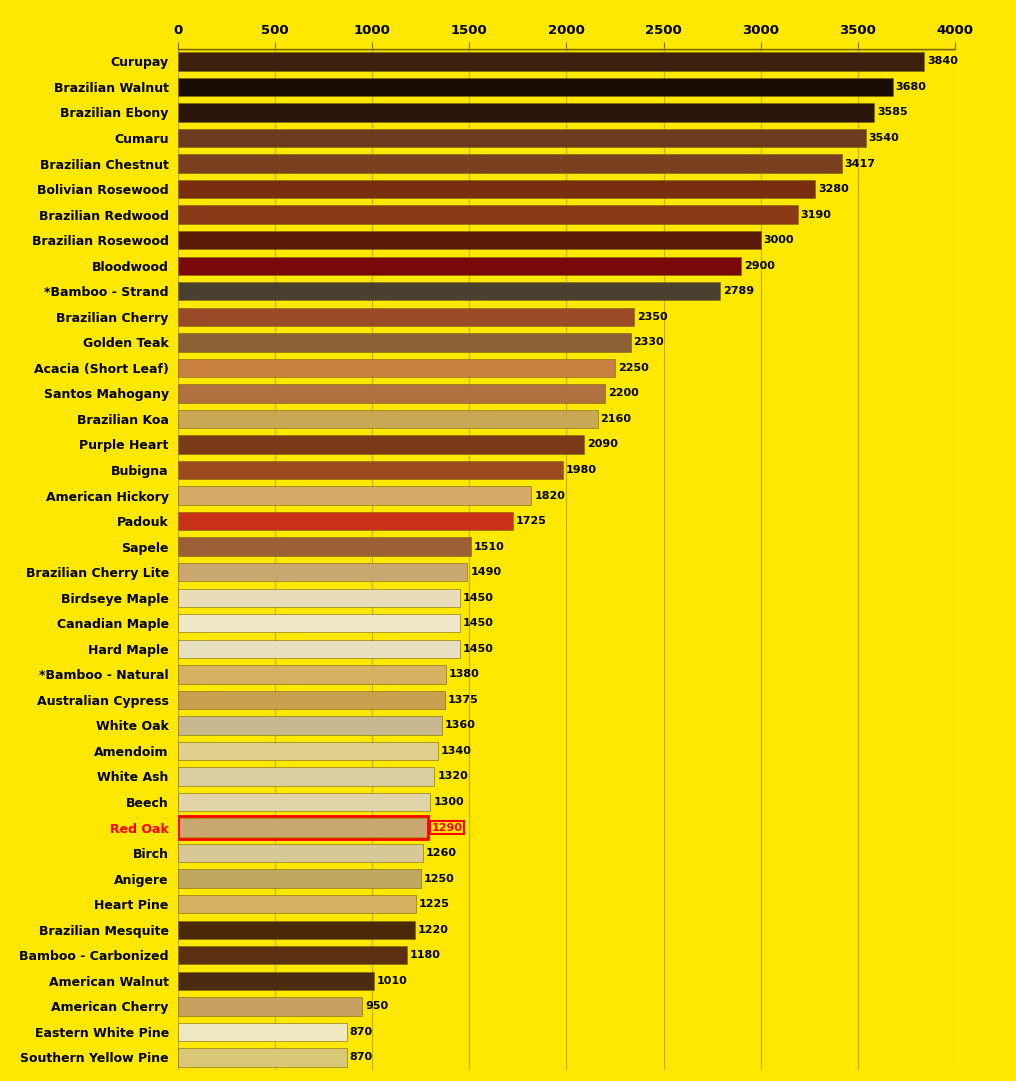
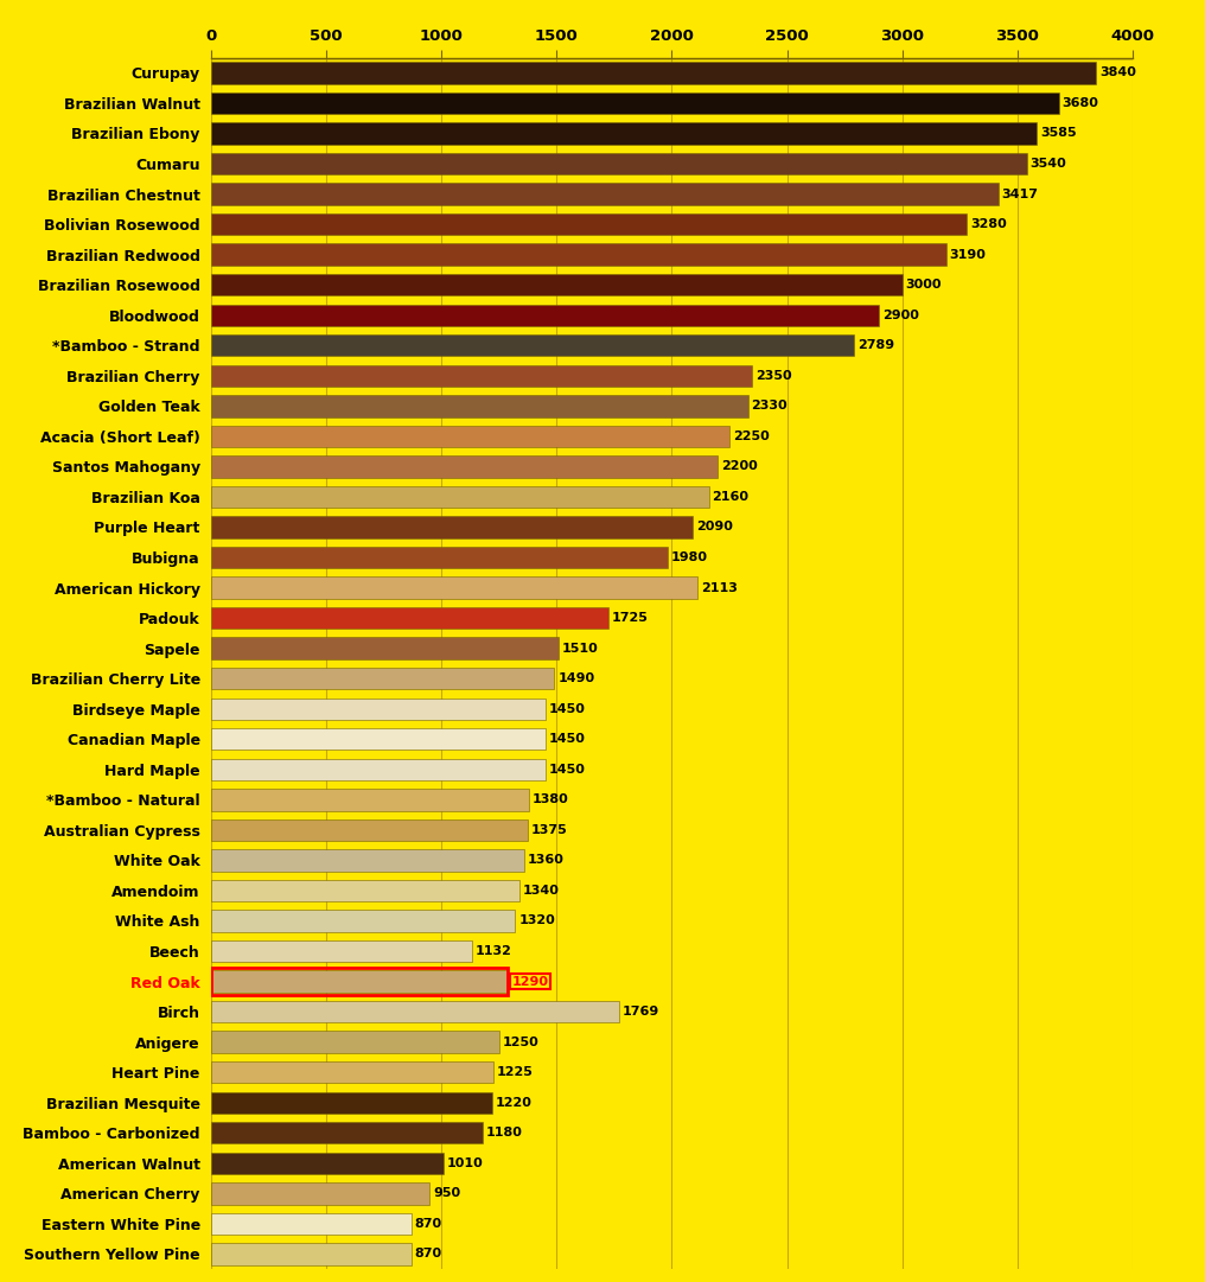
American Hickory: 1820 -> 2113
Beech: 1300 -> 1132
Birch: 1260 -> 1769
